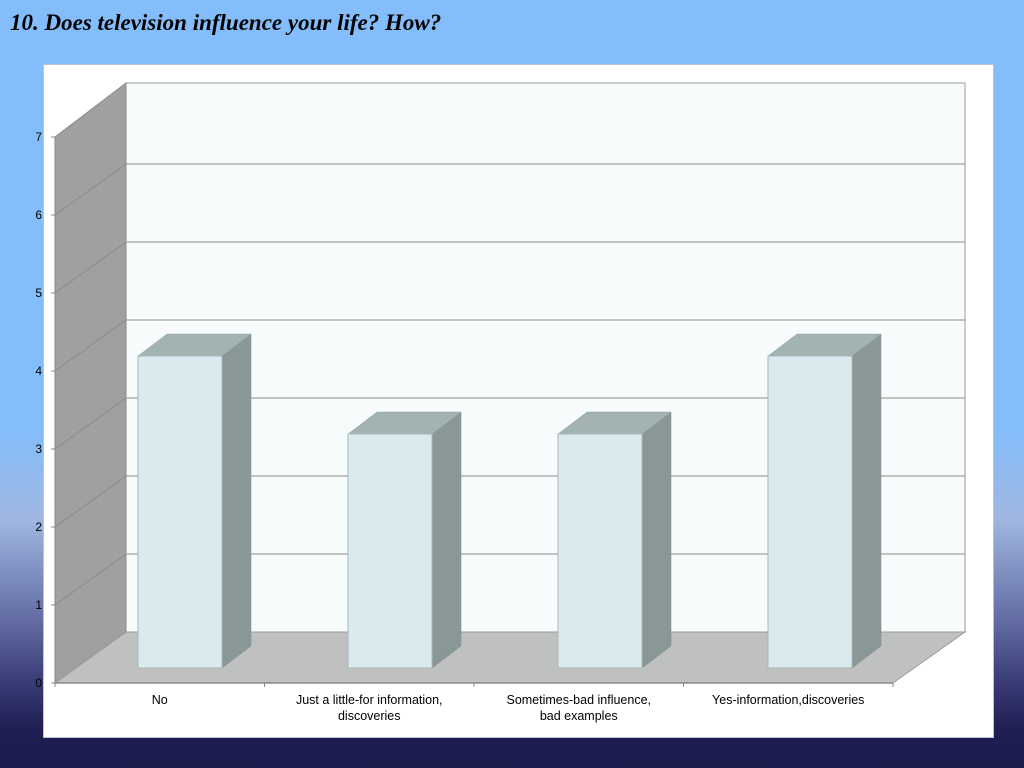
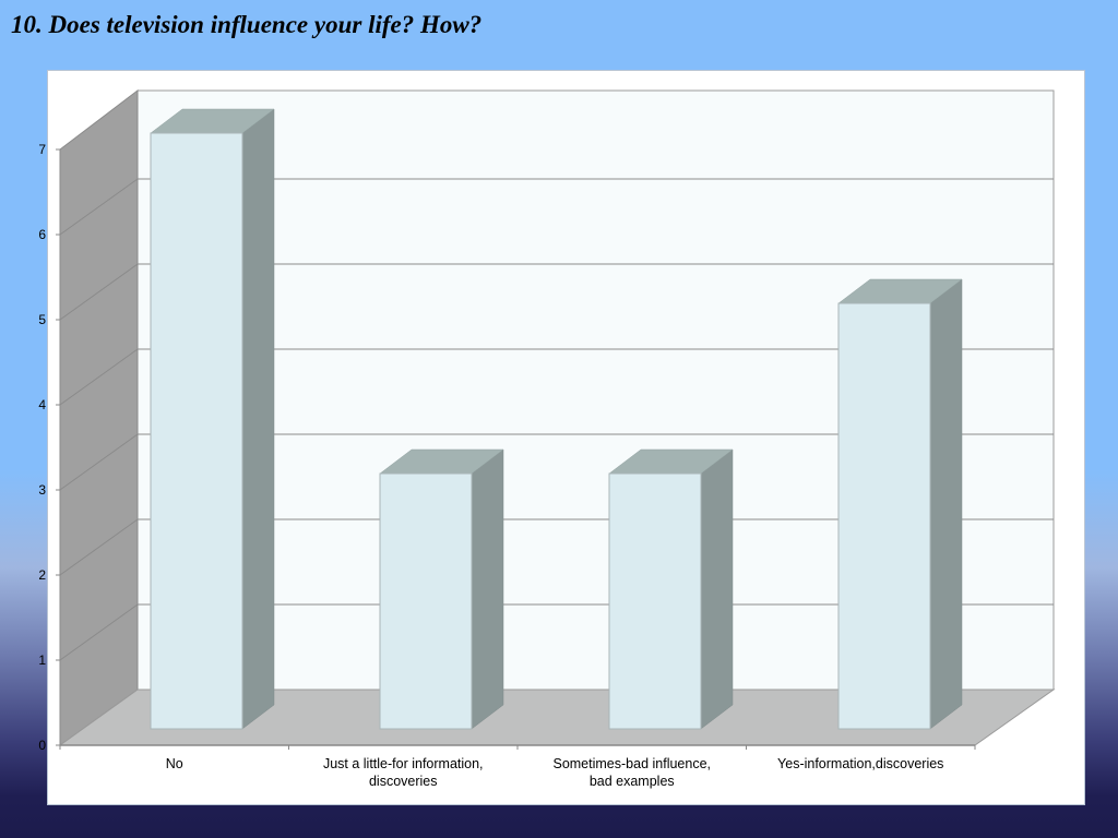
No: 4 -> 7
Yes-information,discoveries: 4 -> 5
